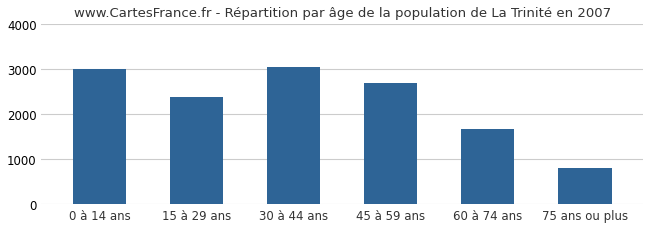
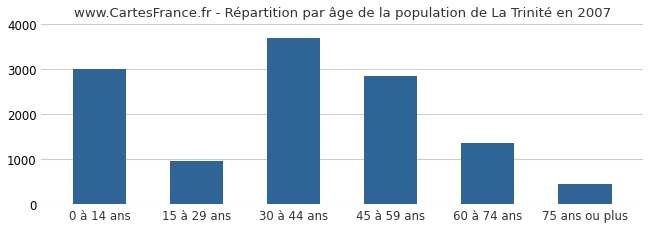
15 à 29 ans: 2390 -> 950
30 à 44 ans: 3050 -> 3700
45 à 59 ans: 2700 -> 2850
60 à 74 ans: 1680 -> 1350
75 ans ou plus: 810 -> 450
